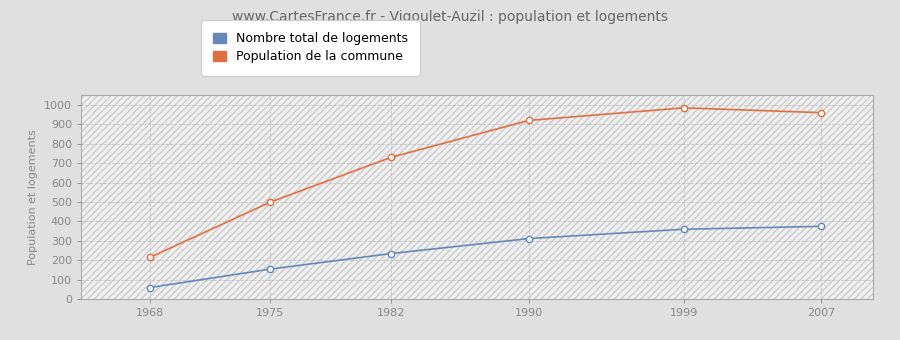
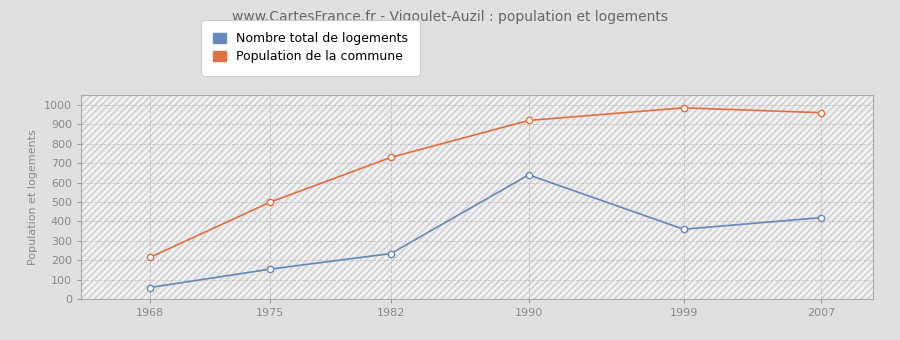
Nombre total de logements/1990: 310 -> 640
Nombre total de logements/2007: 380 -> 420
